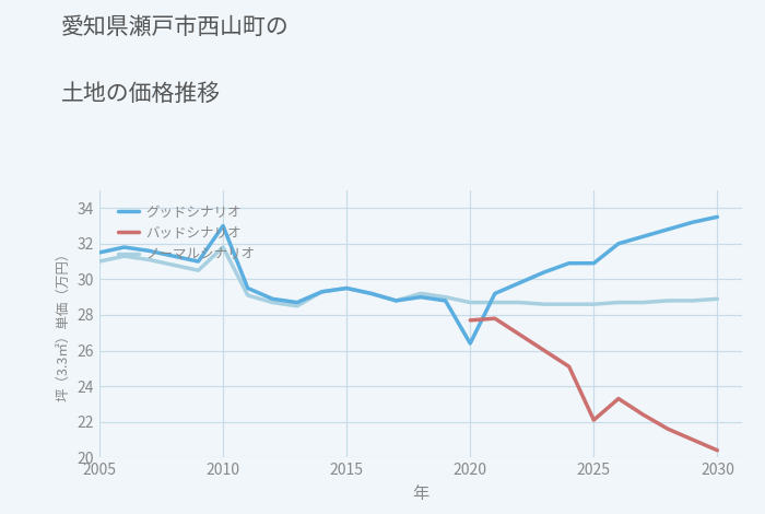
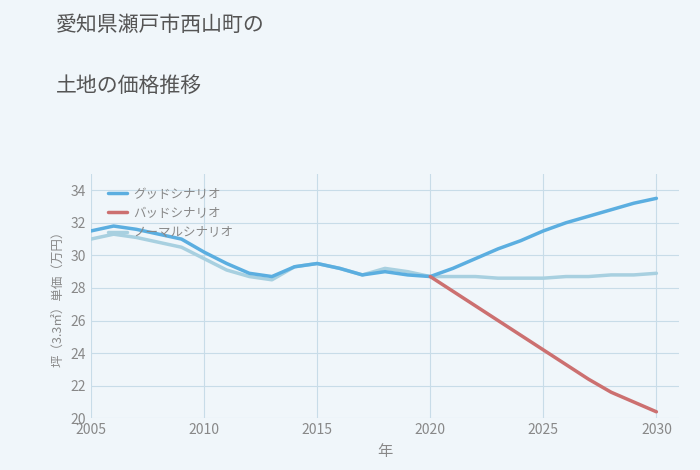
グッドシナリオ/2010: 33.0 -> 30.2
ノーマルシナリオ/2010: 31.8 -> 29.8
グッドシナリオ/2020: 26.4 -> 28.7
バッドシナリオ/2020: 27.7 -> 28.7
グッドシナリオ/2025: 30.9 -> 31.5
バッドシナリオ/2025: 22.1 -> 24.2
